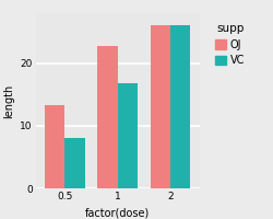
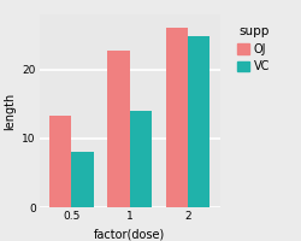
VC/1: 16.8 -> 14.0
VC/2: 26.1 -> 24.8
